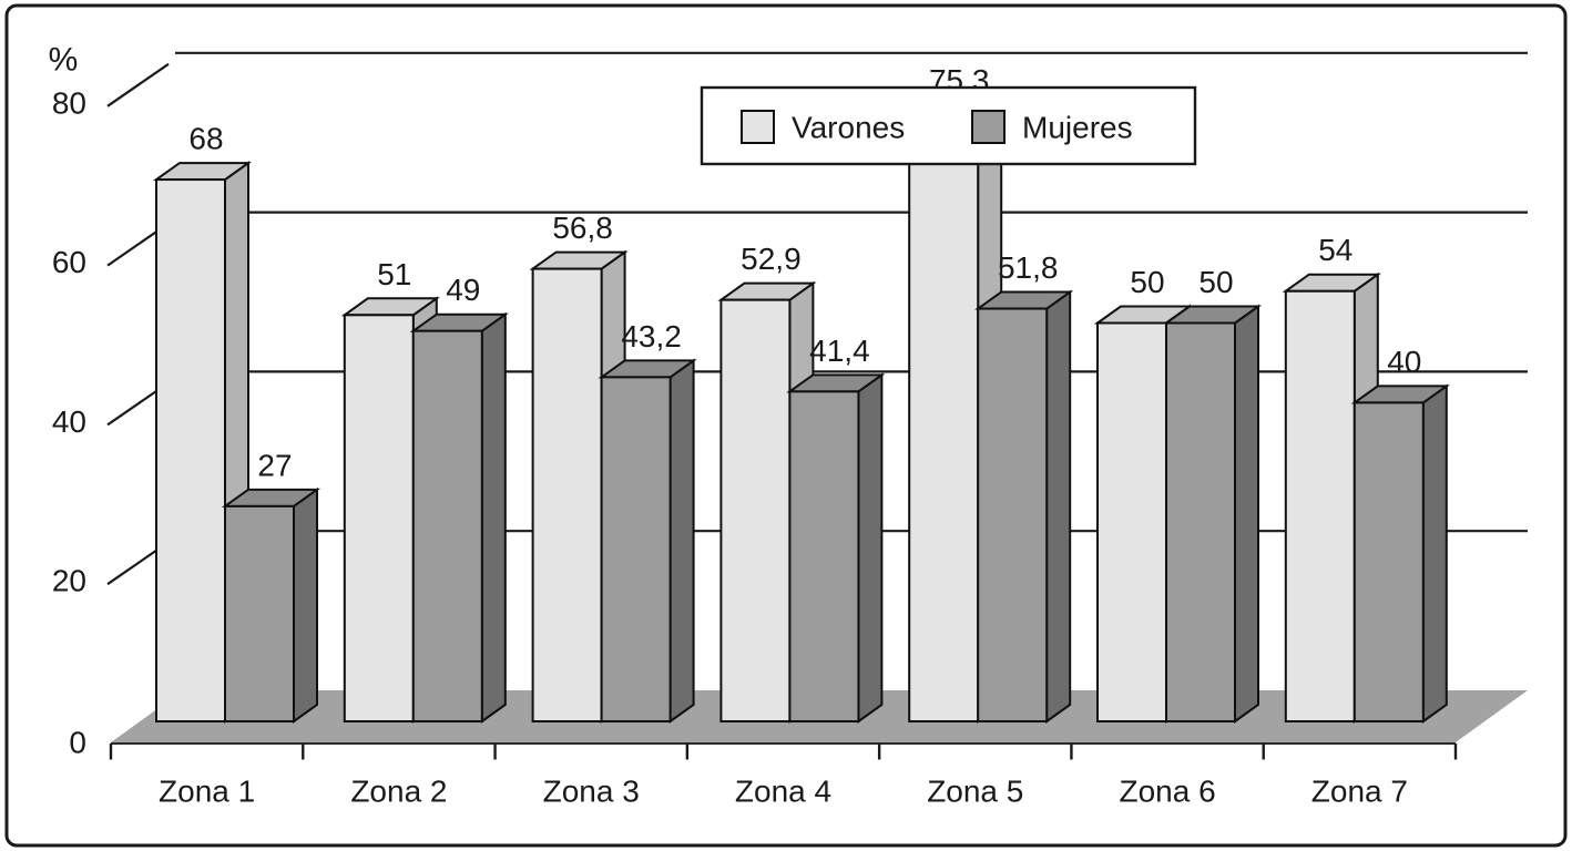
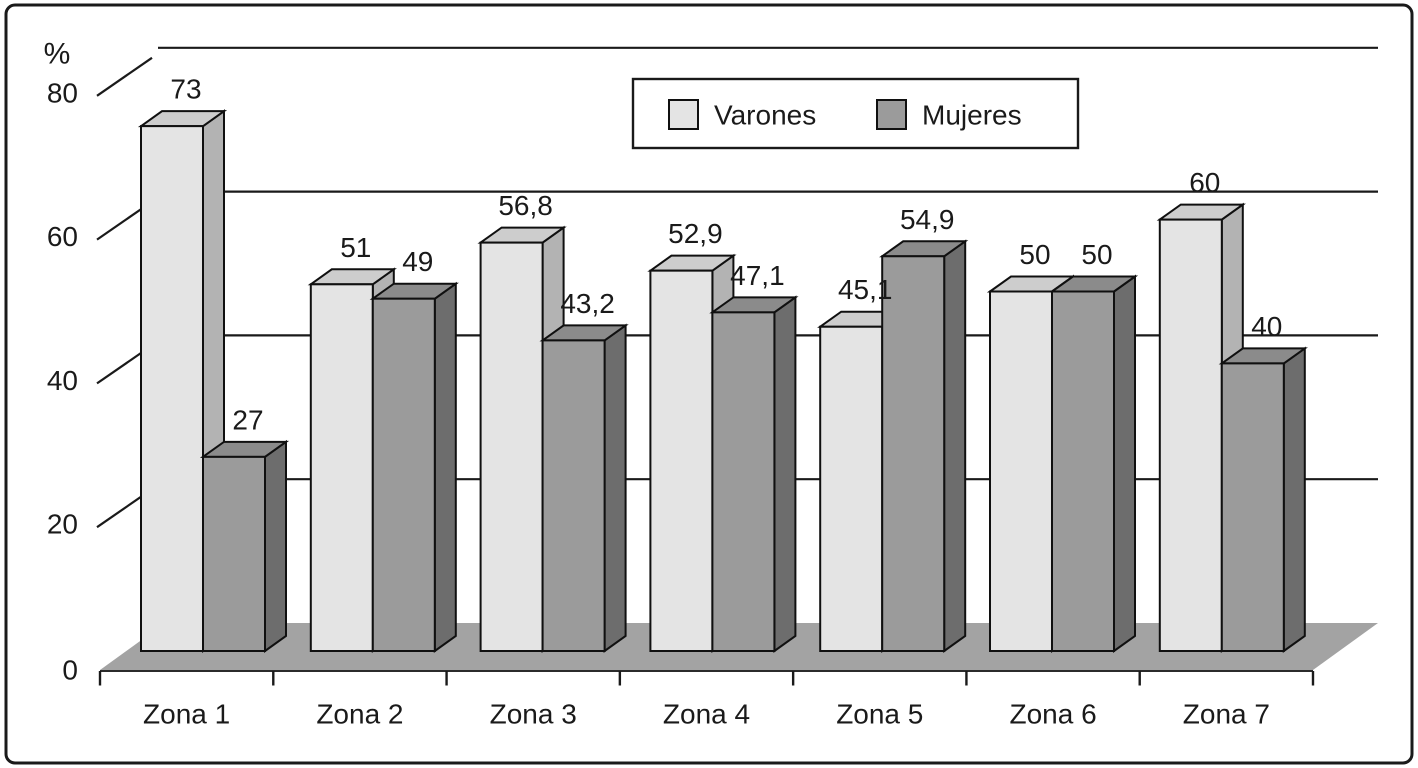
Varones/Zona 1: 68 -> 73
Mujeres/Zona 4: 41,4 -> 47,1
Varones/Zona 5: 75,3 -> 45,1
Mujeres/Zona 5: 51,8 -> 54,9
Varones/Zona 7: 54 -> 60
